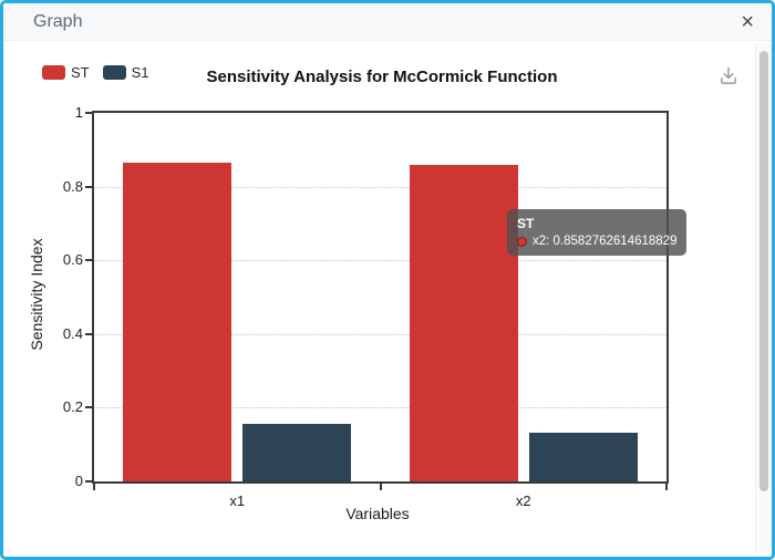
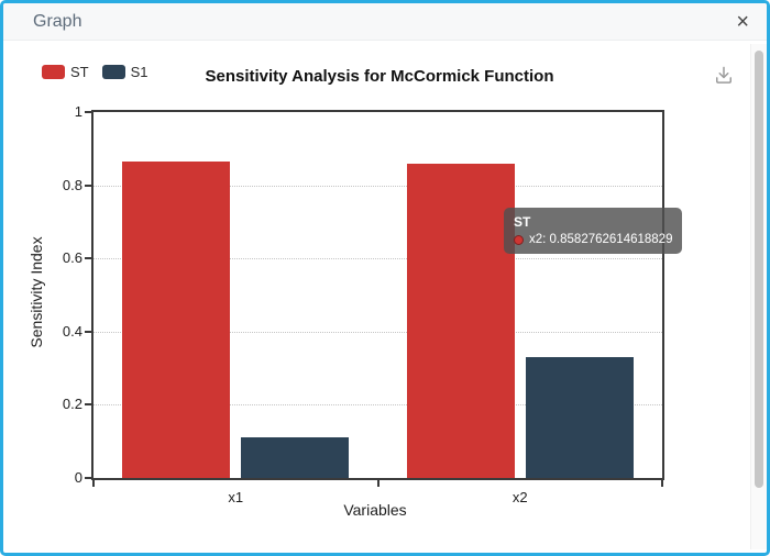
S1/x1: 0.16 -> 0.11
S1/x2: 0.13 -> 0.33
